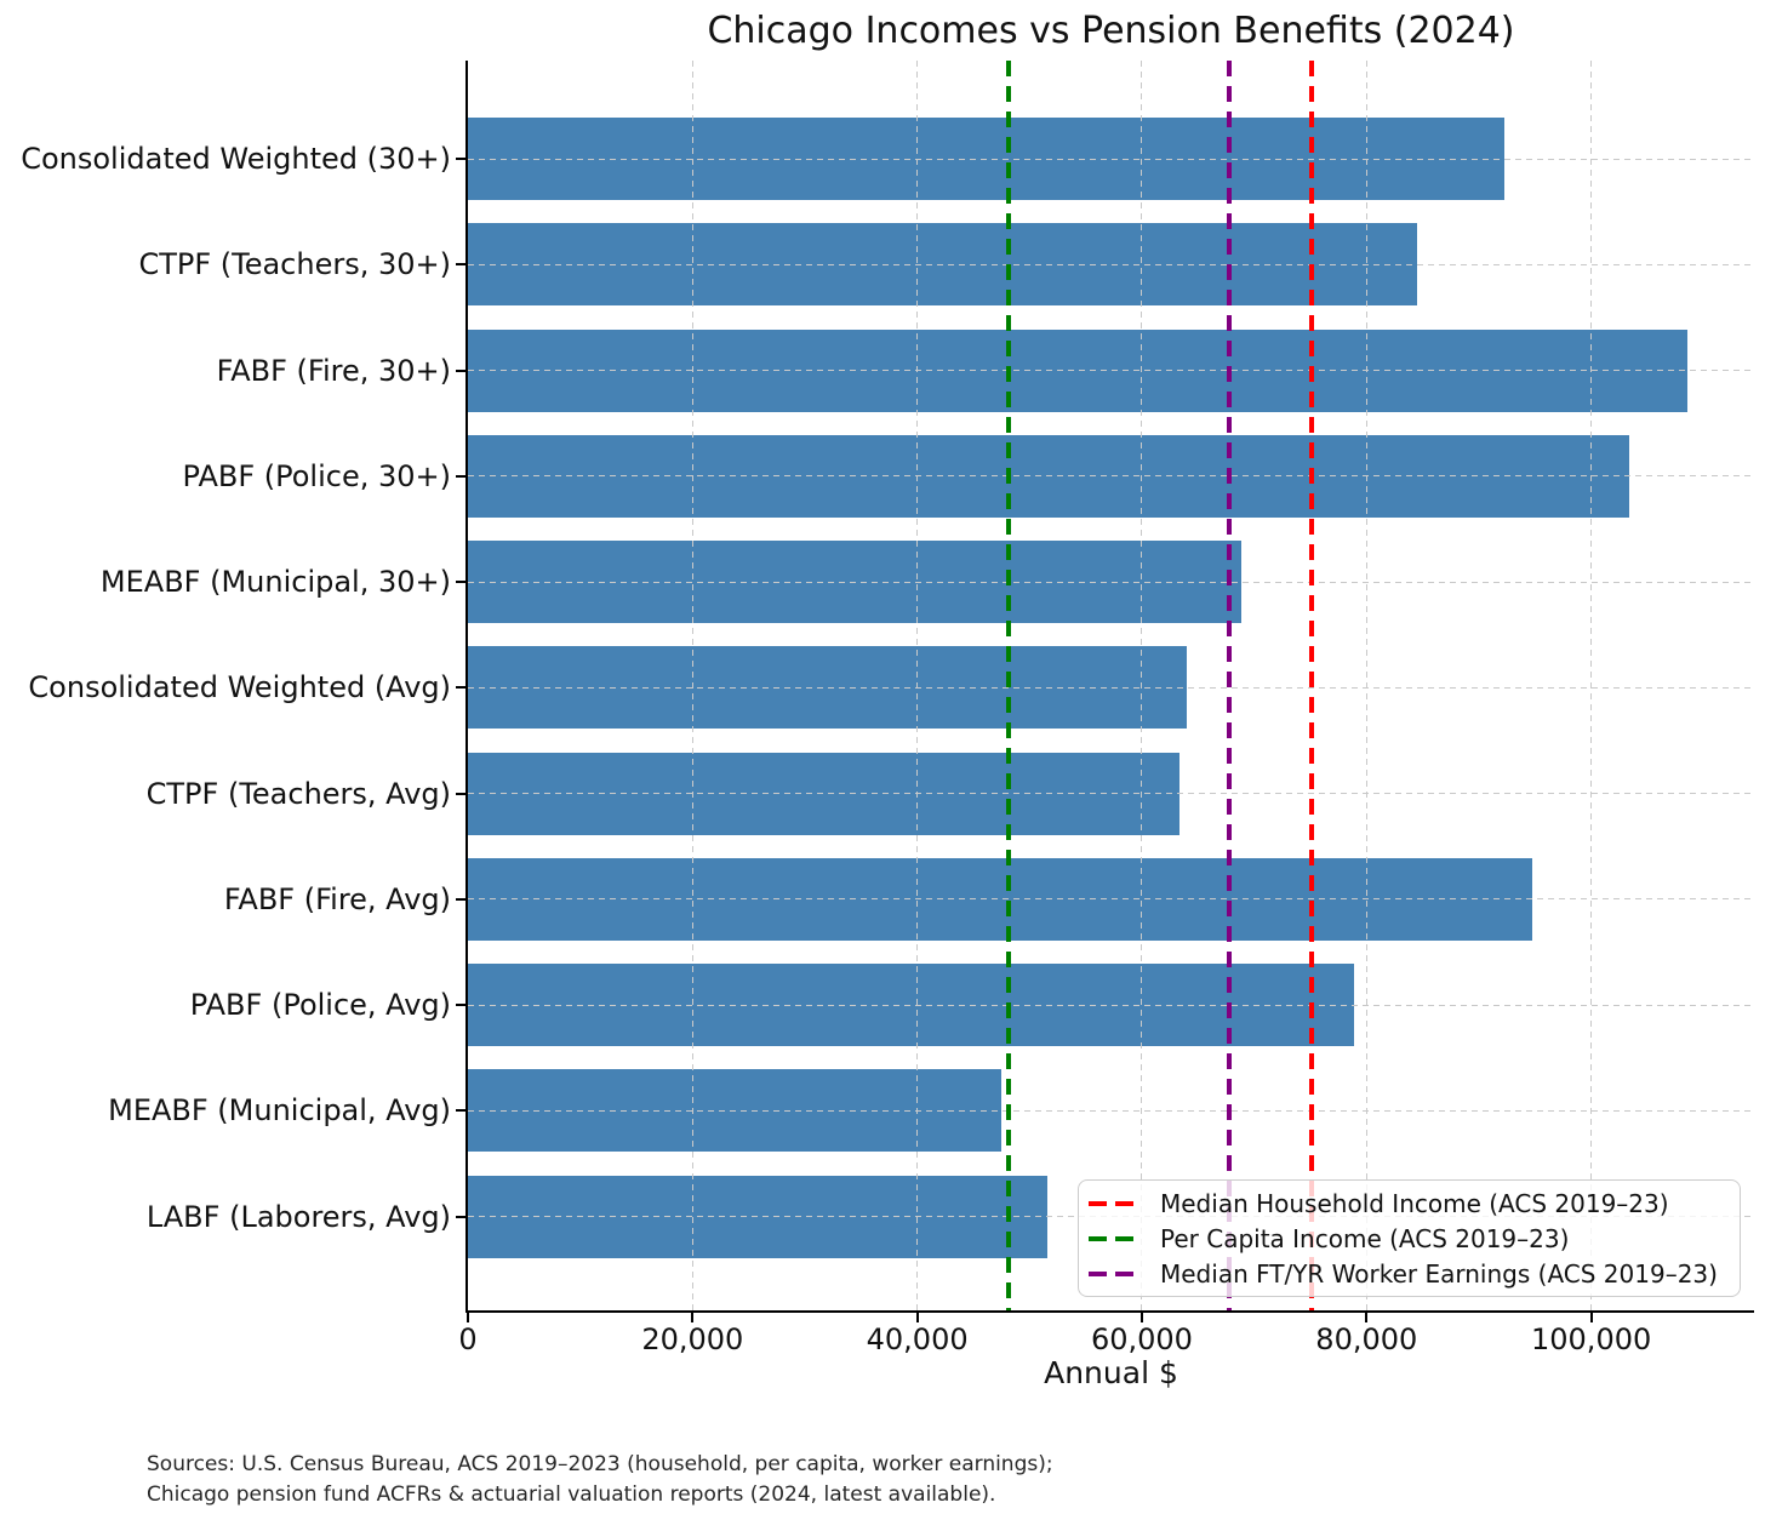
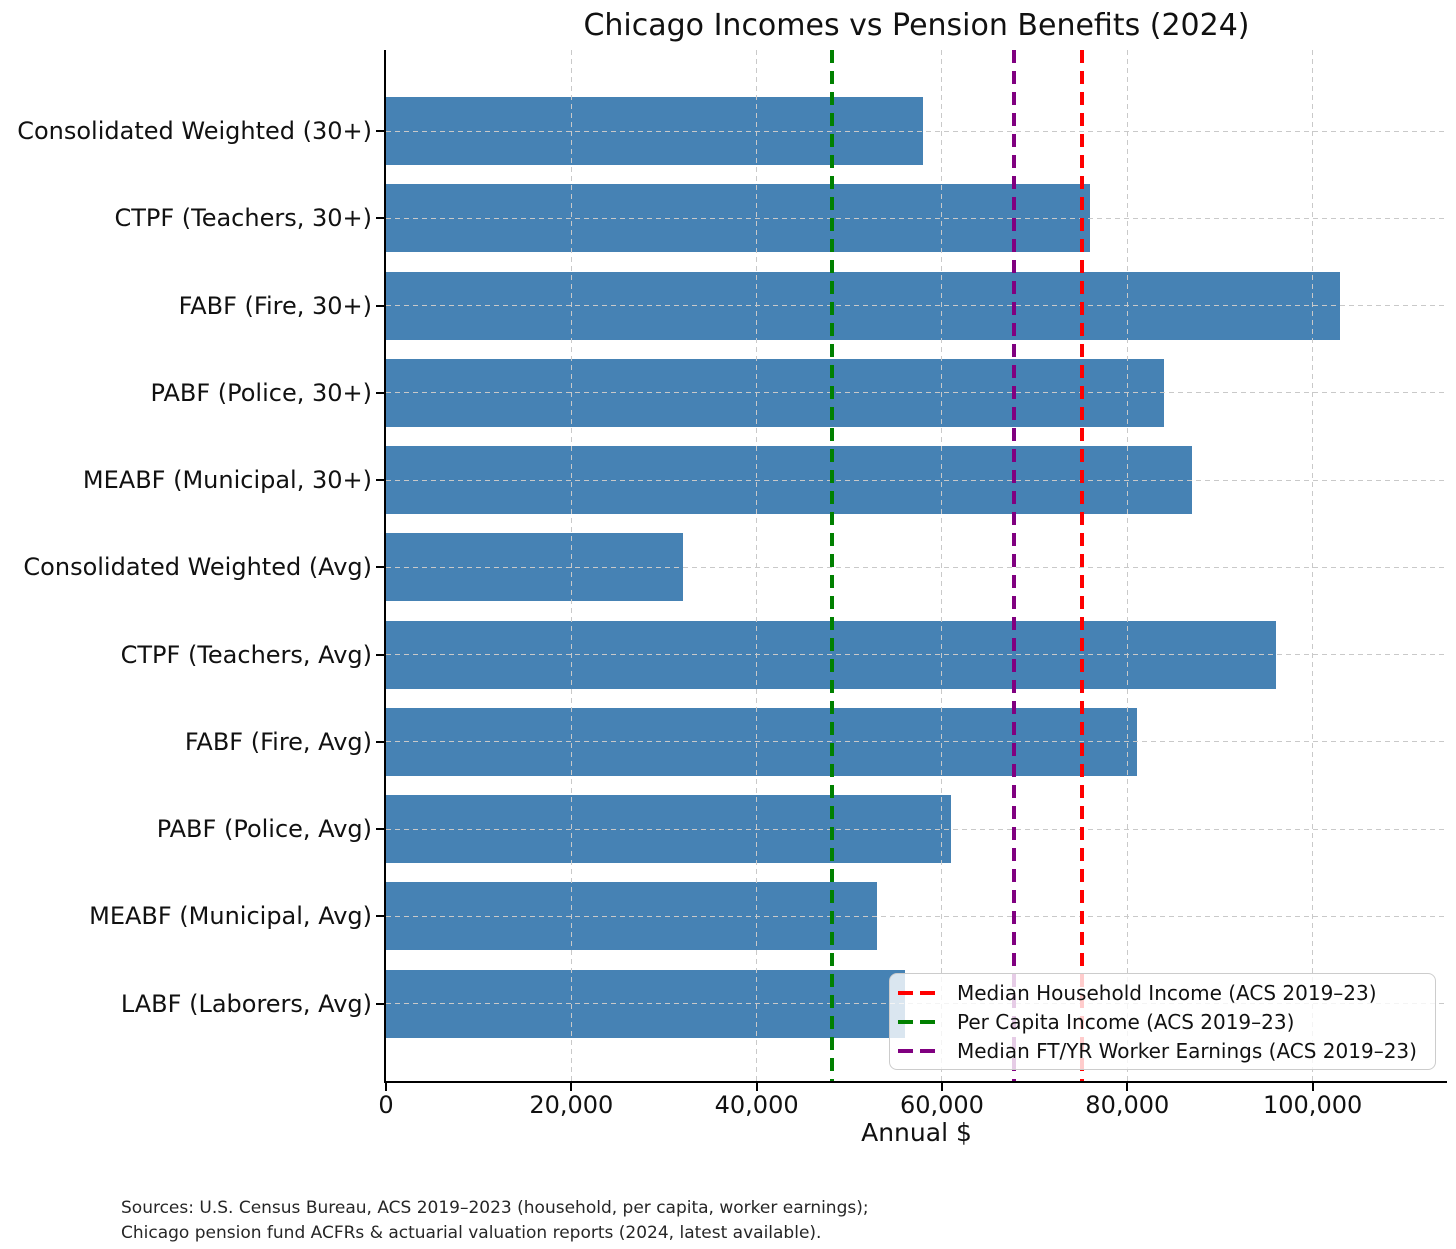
Consolidated Weighted (30+): 92000 -> 58000
CTPF (Teachers, 30+): 84000 -> 76000
FABF (Fire, 30+): 109000 -> 103000
PABF (Police, 30+): 103000 -> 84000
MEABF (Municipal, 30+): 69000 -> 87000
Consolidated Weighted (Avg): 64000 -> 32000
CTPF (Teachers, Avg): 63000 -> 96000
FABF (Fire, Avg): 95000 -> 81000
PABF (Police, Avg): 79000 -> 61000
MEABF (Municipal, Avg): 48000 -> 53000
LABF (Laborers, Avg): 52000 -> 56000
